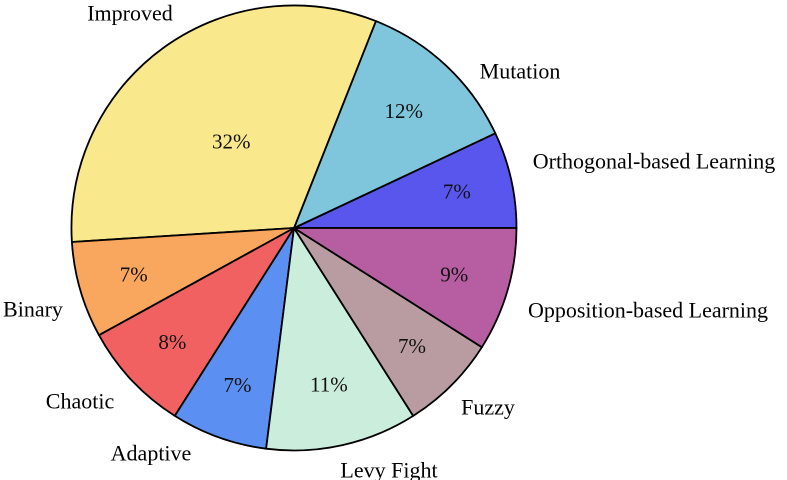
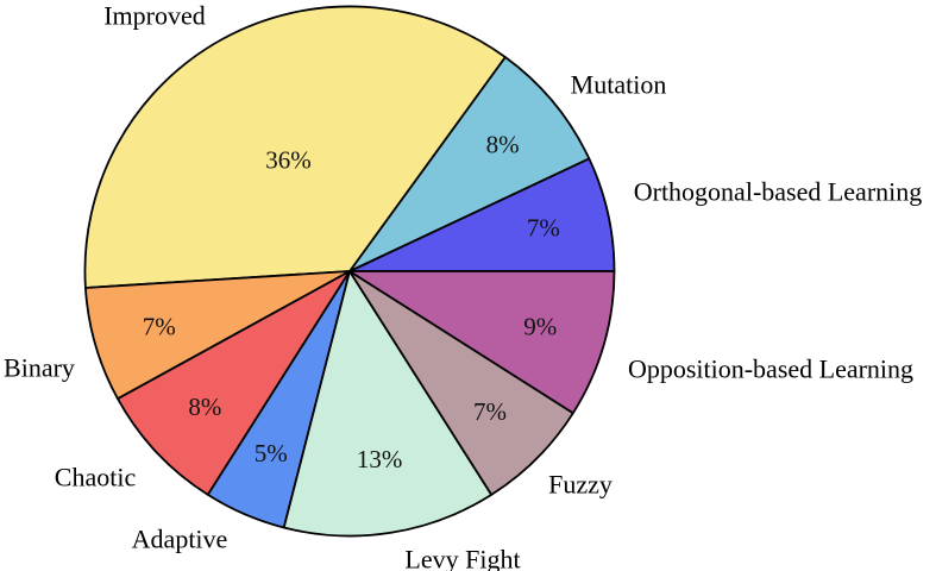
Mutation: 12% -> 8%
Improved: 32% -> 36%
Adaptive: 7% -> 5%
Levy Fight: 11% -> 13%
